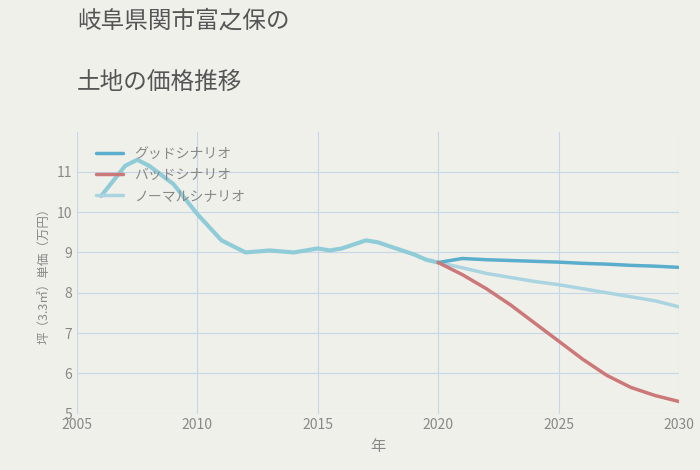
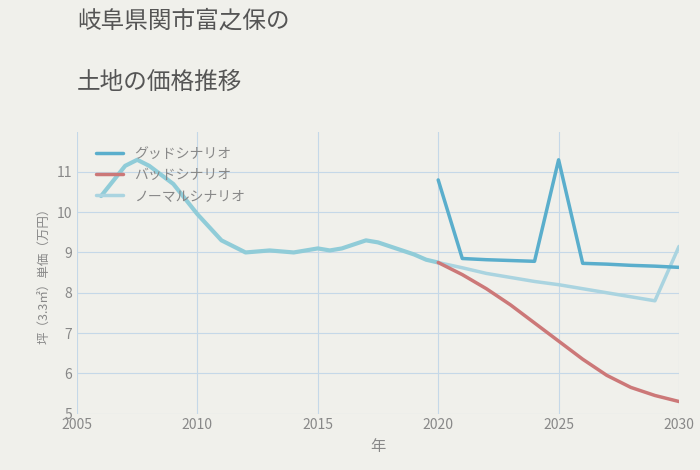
グッドシナリオ/2020: 8.75 -> 10.80
グッドシナリオ/2025: 8.76 -> 11.30
ノーマルシナリオ/2030: 7.65 -> 9.15
